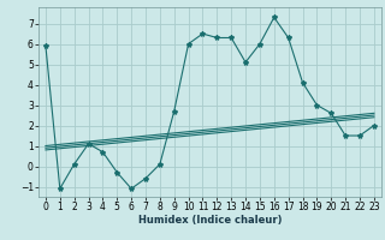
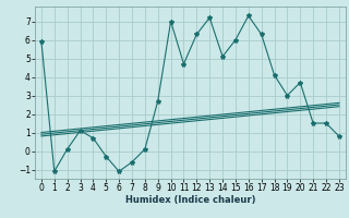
10: 6.0 -> 7.0
11: 6.5 -> 4.7
13: 6.3 -> 7.2
20: 2.6 -> 3.7
23: 2.0 -> 0.8
